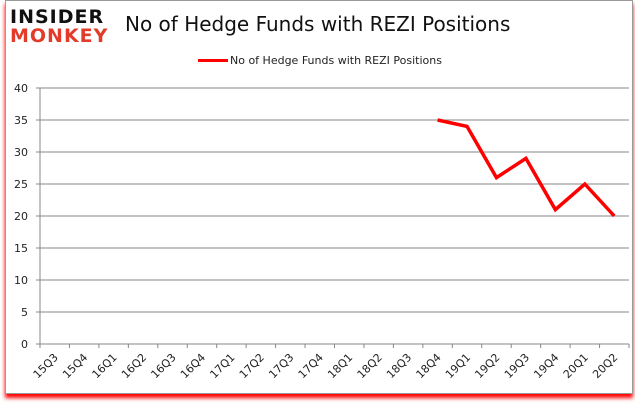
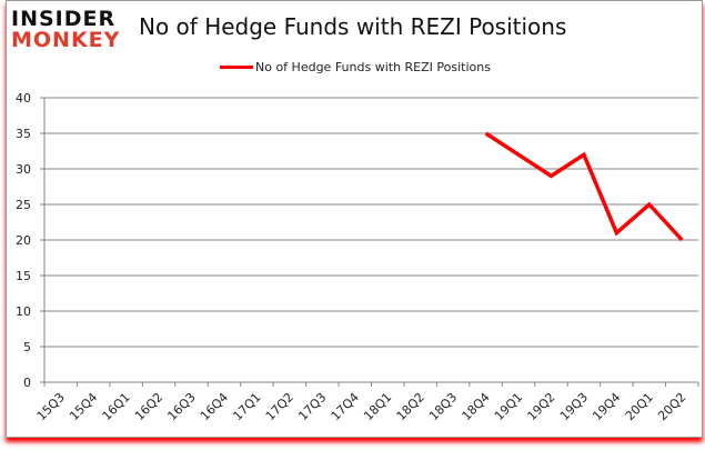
19Q1: 34 -> 32
19Q2: 26 -> 29
19Q3: 29 -> 32
